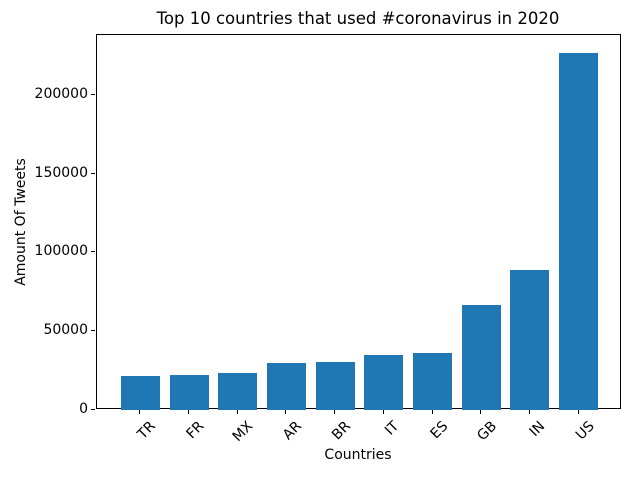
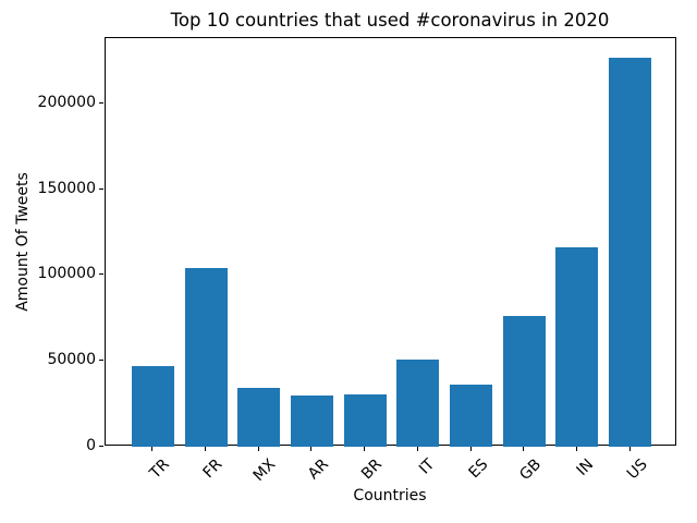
TR: 22000 -> 47000
FR: 22000 -> 104000
MX: 24000 -> 34000
IT: 35000 -> 51000
GB: 66000 -> 76000
IN: 89000 -> 116000
